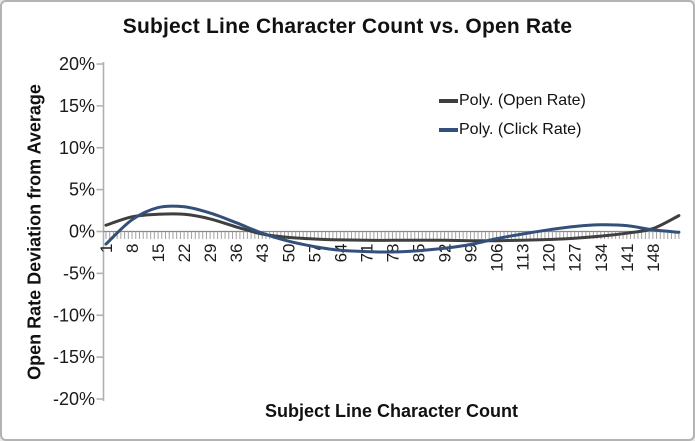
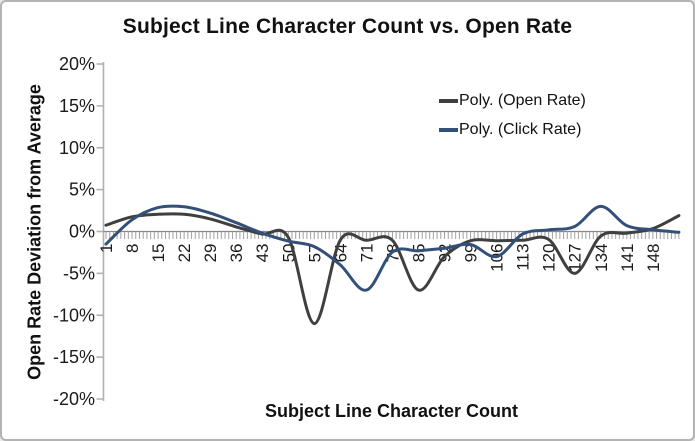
Poly. (Open Rate)/57: -1% -> -11%
Poly. (Click Rate)/64: -2% -> -4%
Poly. (Click Rate)/71: -2% -> -7%
Poly. (Open Rate)/85: -1% -> -7%
Poly. (Open Rate)/92: -1% -> -3%
Poly. (Click Rate)/106: -1% -> -3%
Poly. (Open Rate)/127: -1% -> -5%
Poly. (Click Rate)/134: 1% -> 3%
